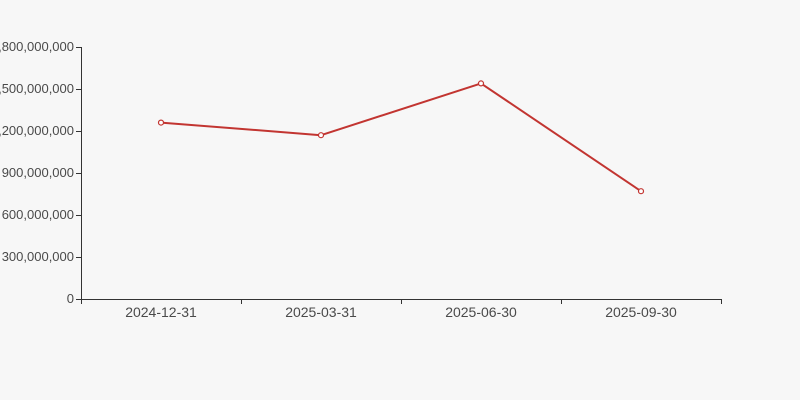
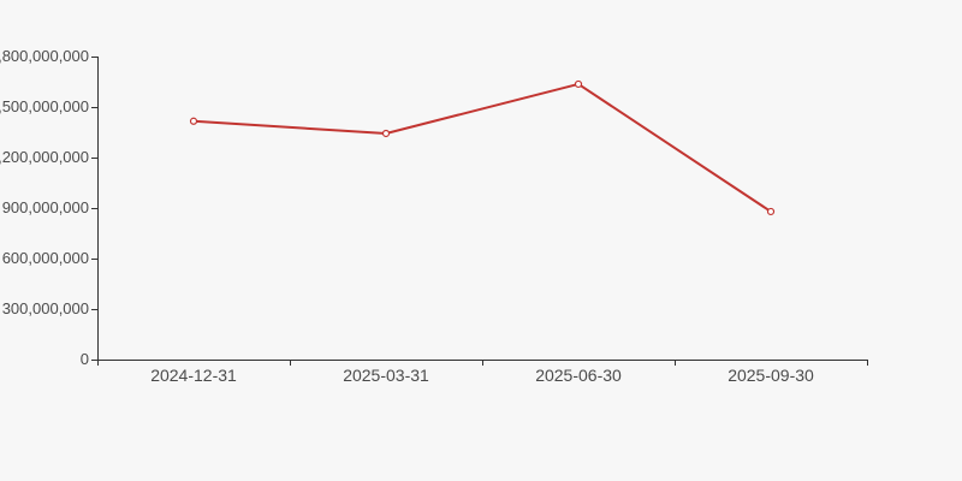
2024-12-31: 1260000000 -> 1420000000
2025-03-31: 1170000000 -> 1340000000
2025-06-30: 1540000000 -> 1640000000
2025-09-30: 770000000 -> 880000000
